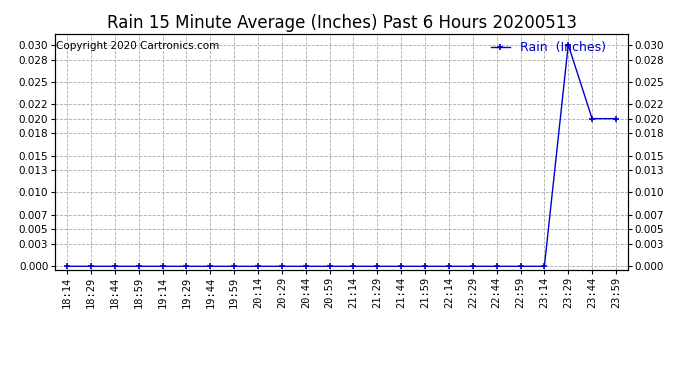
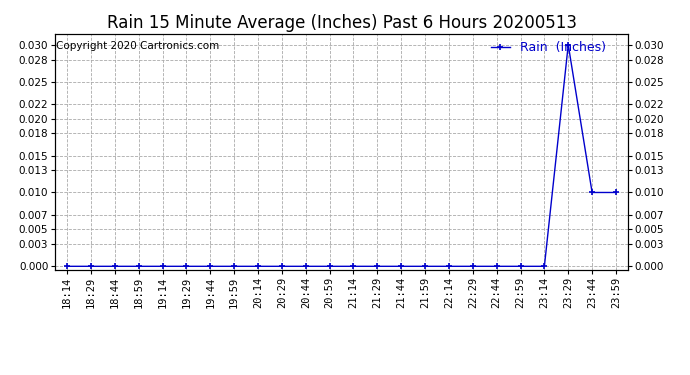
23:44: 0.02 -> 0.01
23:59: 0.02 -> 0.01
